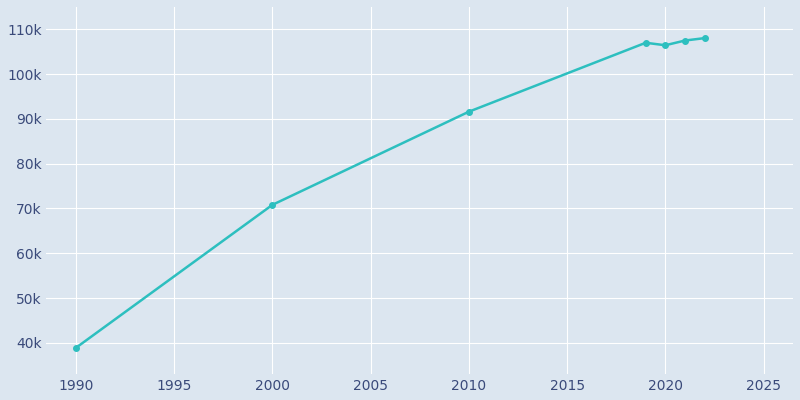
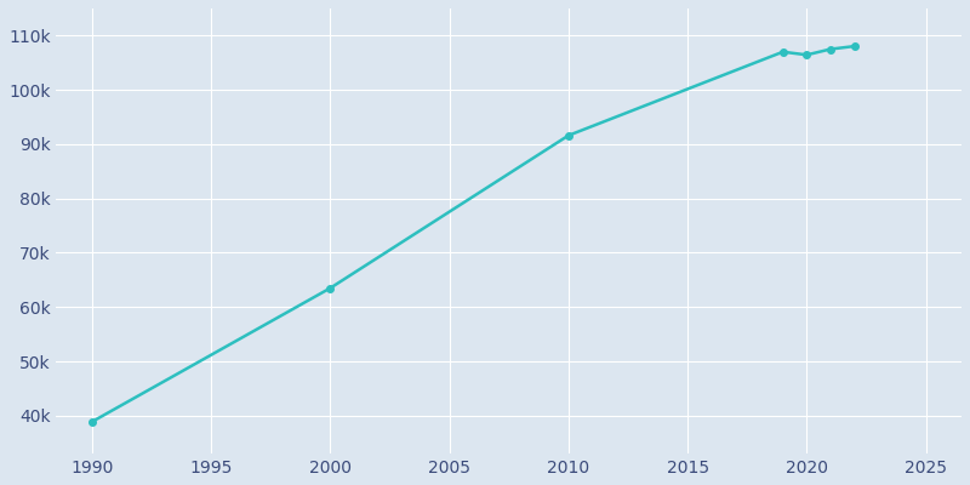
2000: 70.8k -> 63.5k
